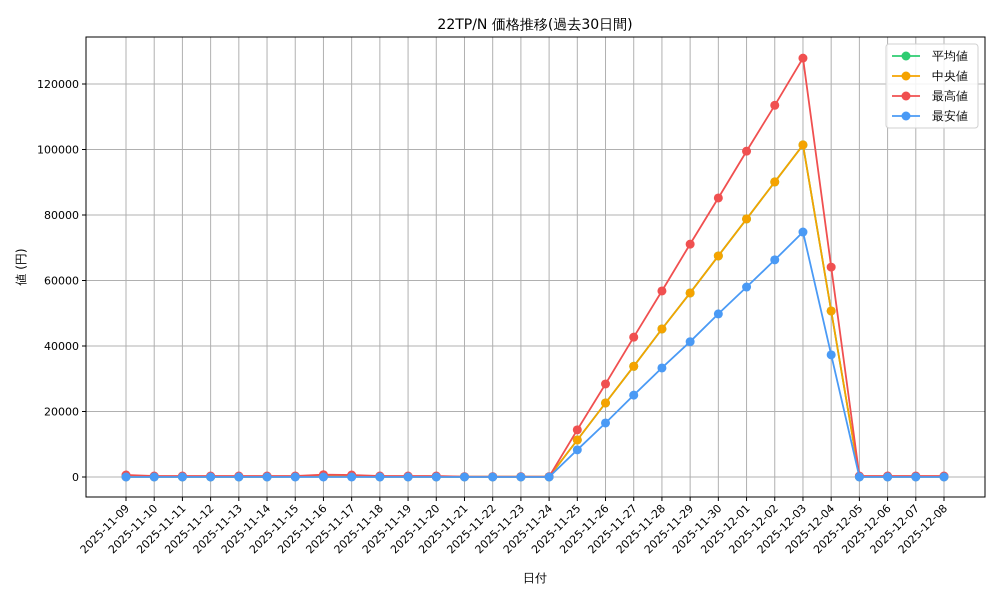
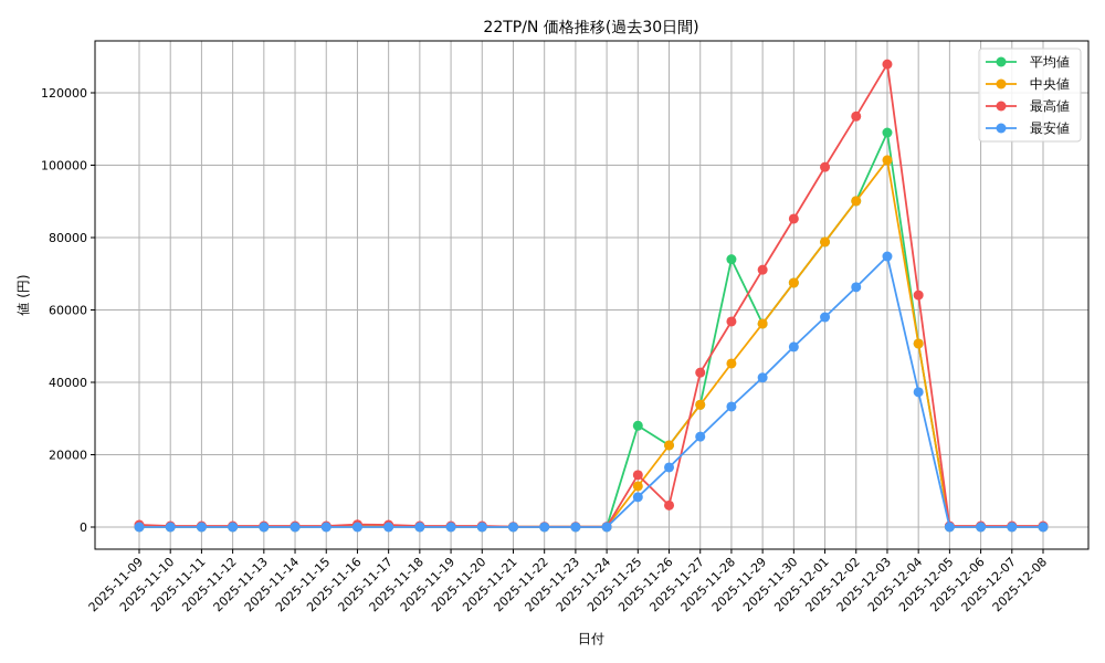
平均値/2025-11-25: 11000 -> 28000
最高値/2025-11-26: 28000 -> 6000
平均値/2025-11-28: 45000 -> 74000
平均値/2025-12-03: 101000 -> 109000
